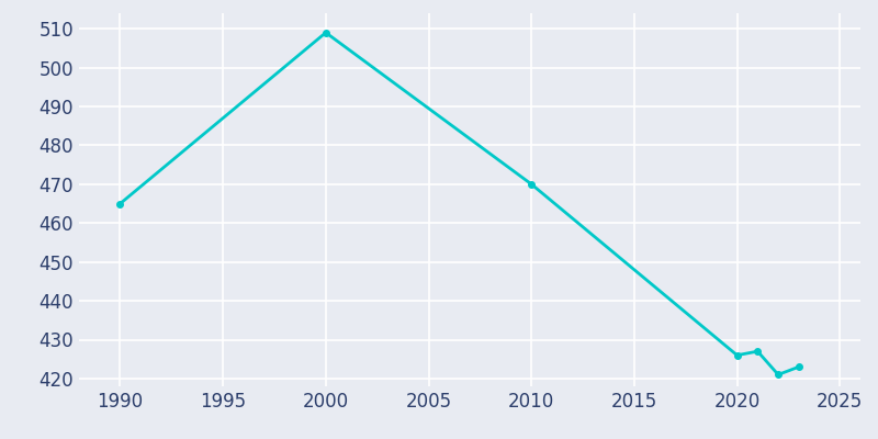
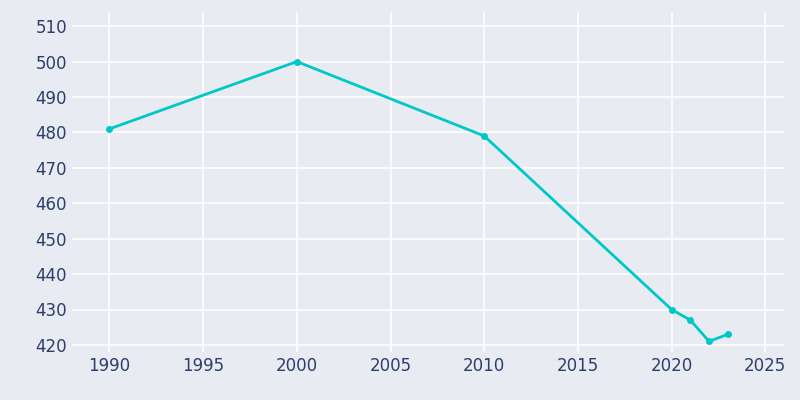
1990: 465 -> 481
2000: 509 -> 500
2010: 470 -> 479
2020: 426 -> 430
